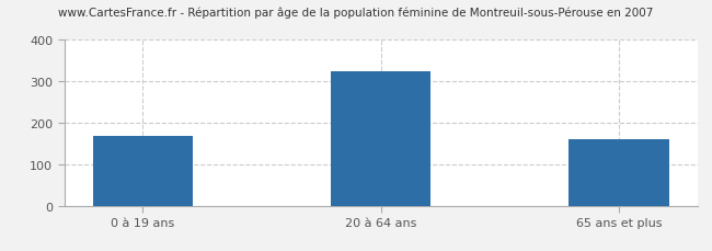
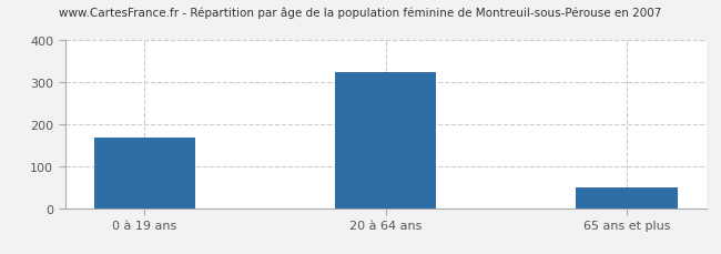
65 ans et plus: 160 -> 49
